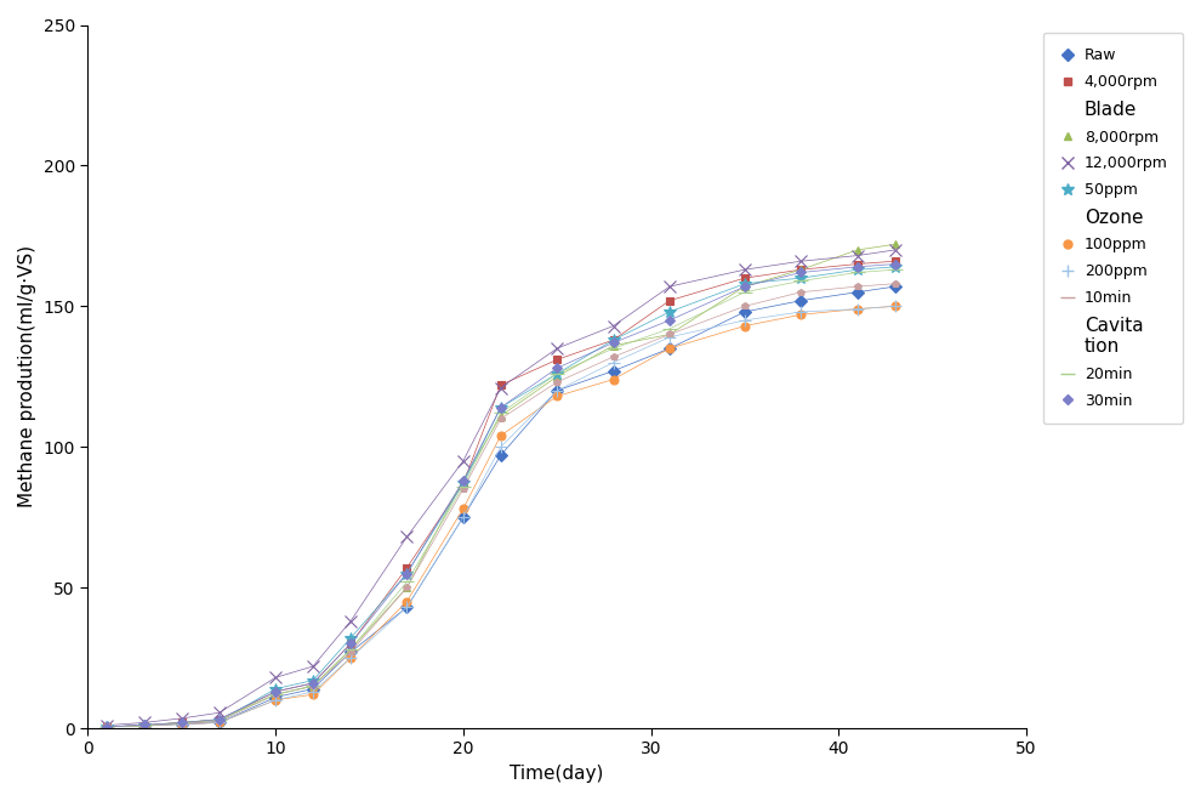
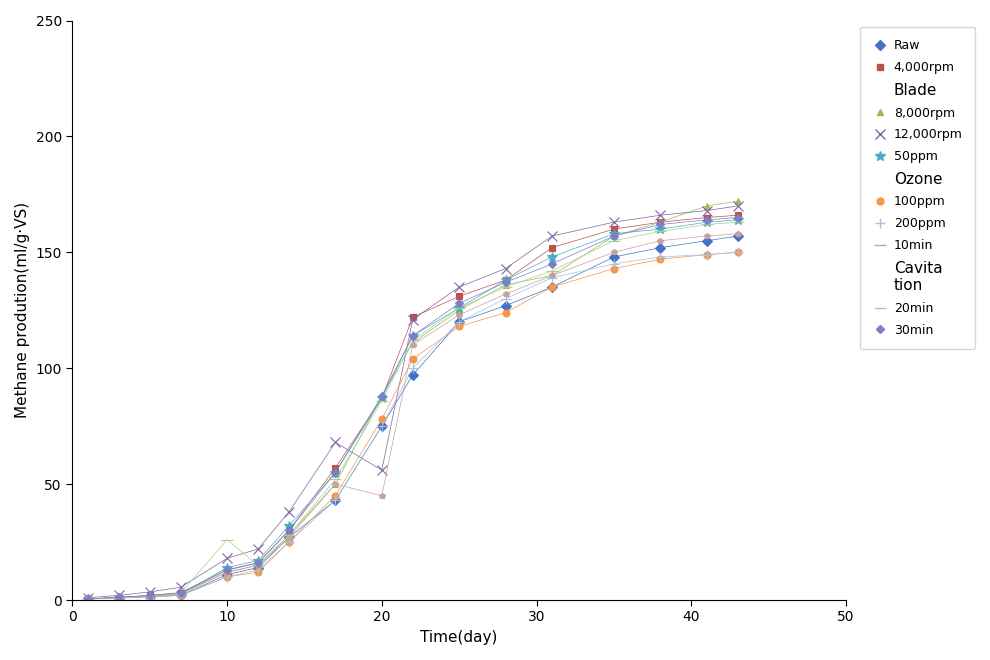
20min/10: 12.0 -> 26.0
12,000rpm/20: 95.0 -> 56.0
10min/20: 85.0 -> 45.0
